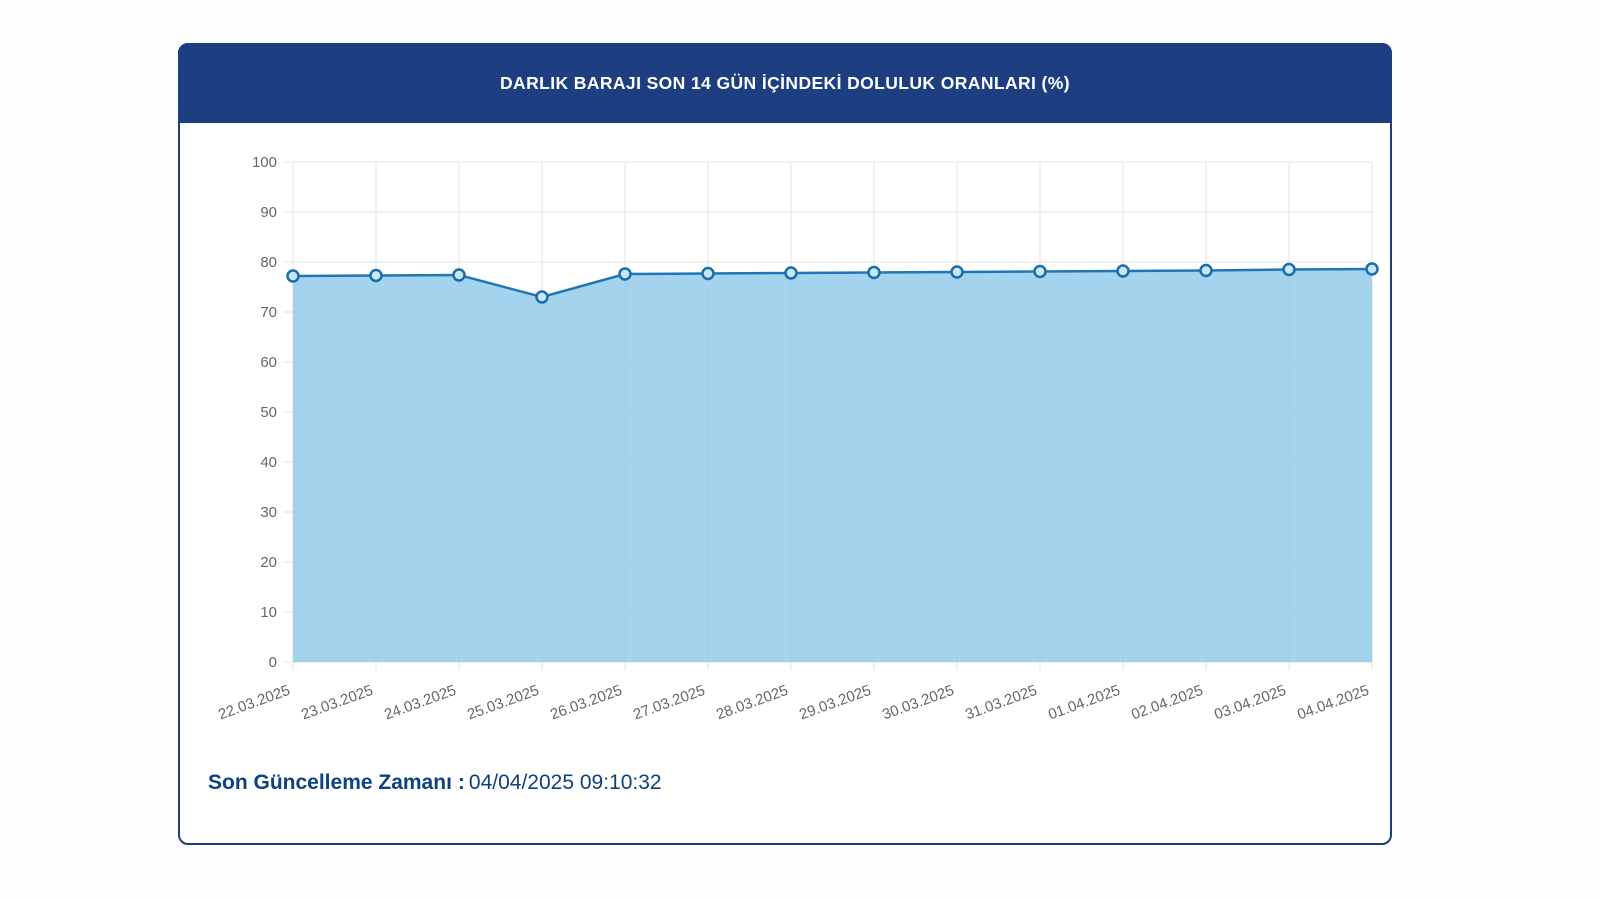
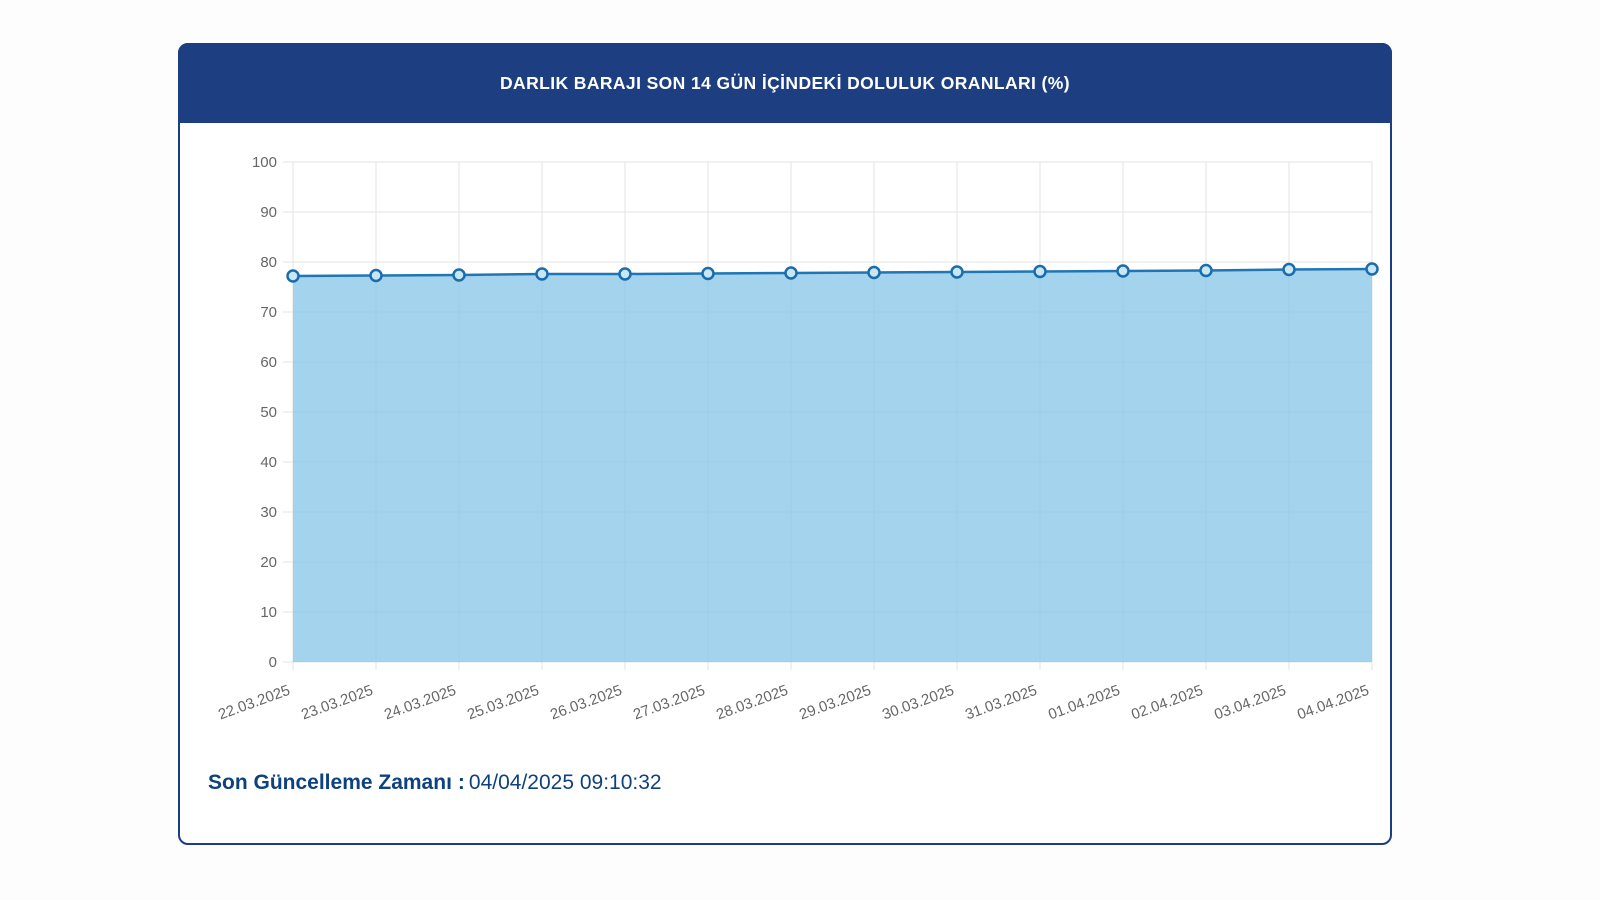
25.03.2025: 73 -> 78
